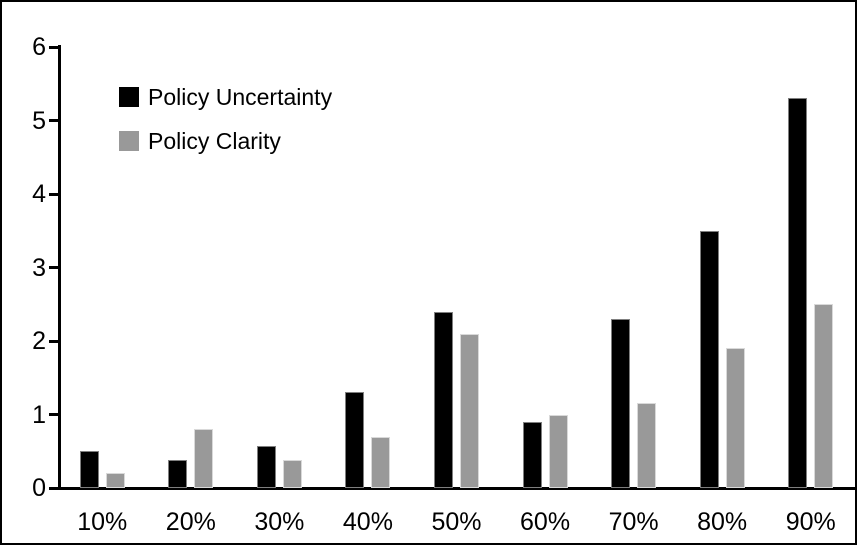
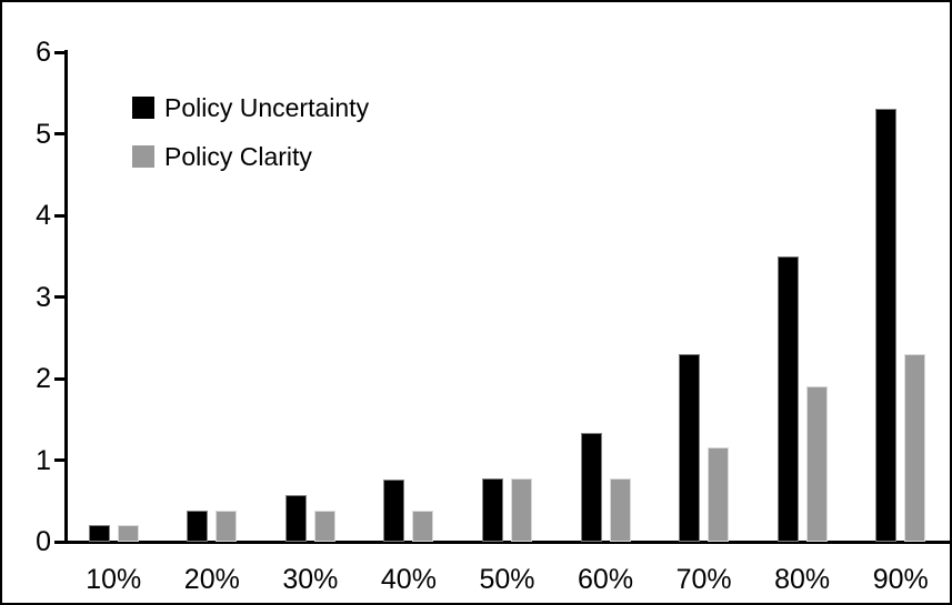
Policy Uncertainty/10%: 0.5 -> 0.2
Policy Clarity/20%: 0.8 -> 0.4
Policy Uncertainty/40%: 1.3 -> 0.8
Policy Clarity/40%: 0.7 -> 0.4
Policy Uncertainty/50%: 2.4 -> 0.8
Policy Clarity/50%: 2.1 -> 0.8
Policy Uncertainty/60%: 0.9 -> 1.3
Policy Clarity/60%: 1.0 -> 0.8
Policy Clarity/90%: 2.5 -> 2.3
